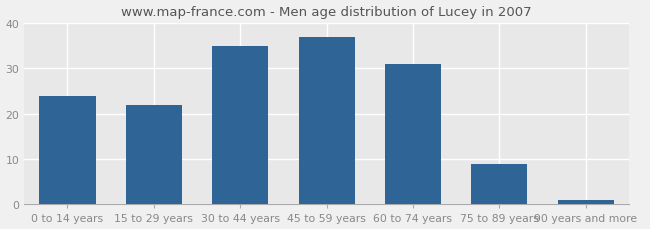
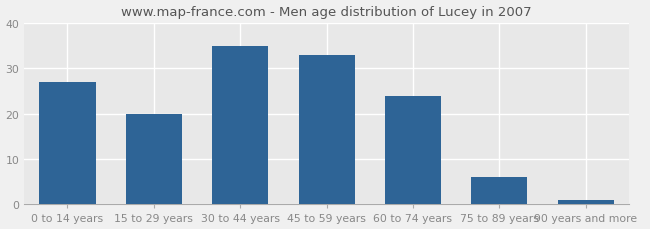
0 to 14 years: 24 -> 27
15 to 29 years: 22 -> 20
45 to 59 years: 37 -> 33
60 to 74 years: 31 -> 24
75 to 89 years: 9 -> 6
